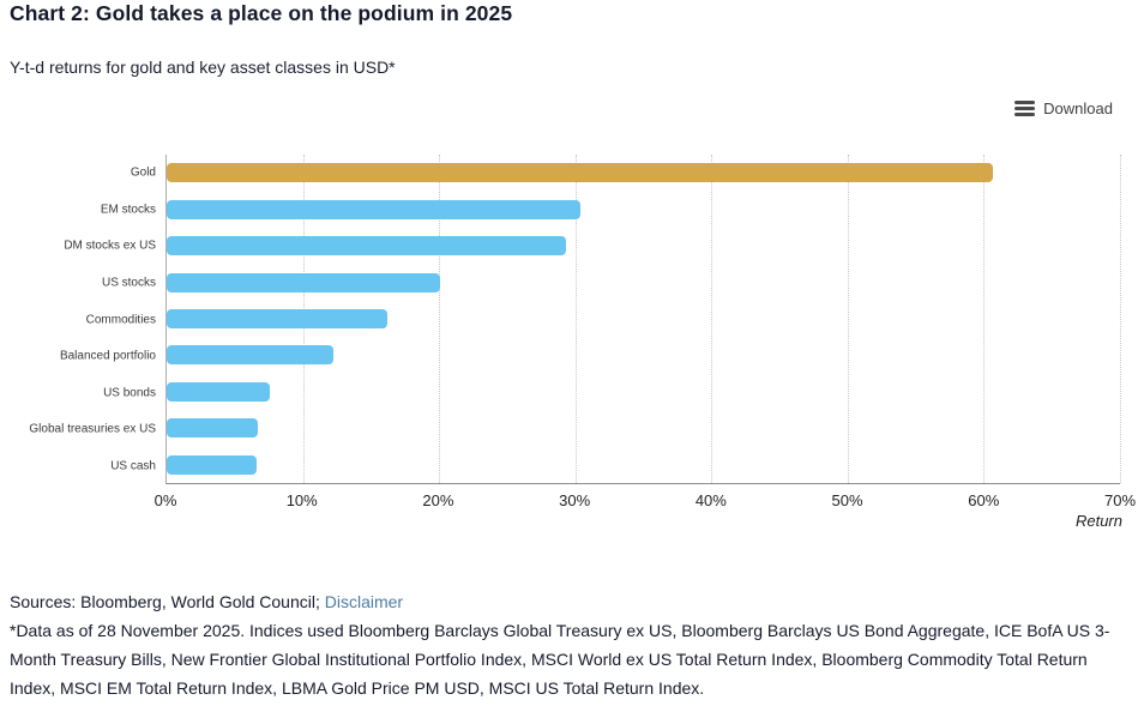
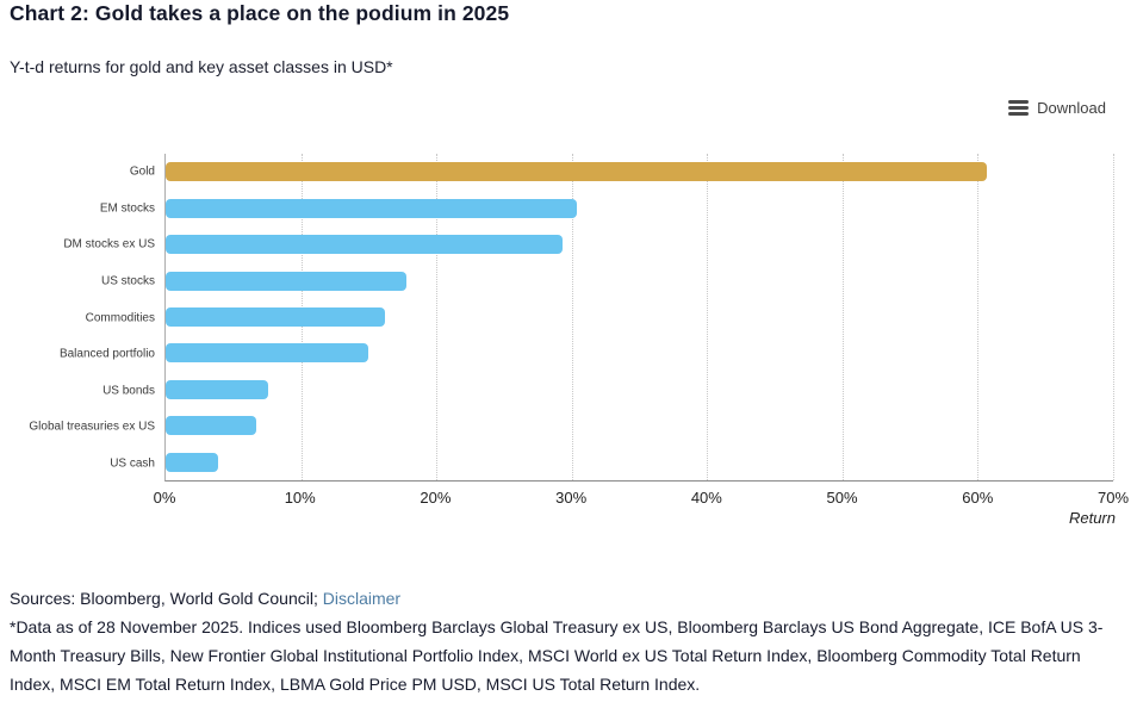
US stocks: 20.1% -> 17.8%
Balanced portfolio: 12.2% -> 15.0%
US cash: 6.6% -> 3.9%
